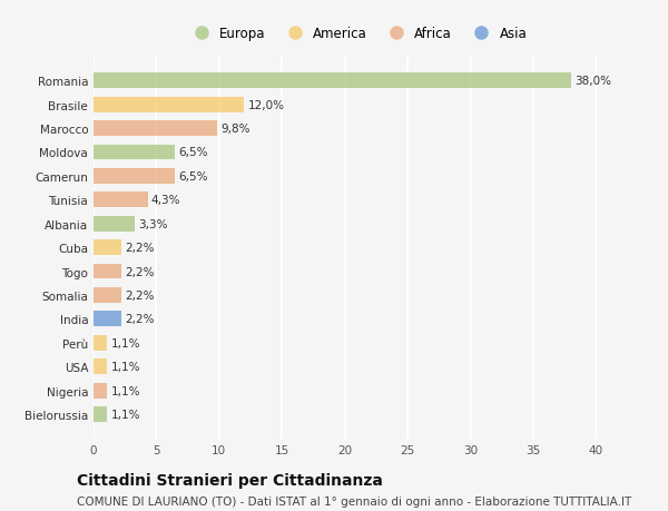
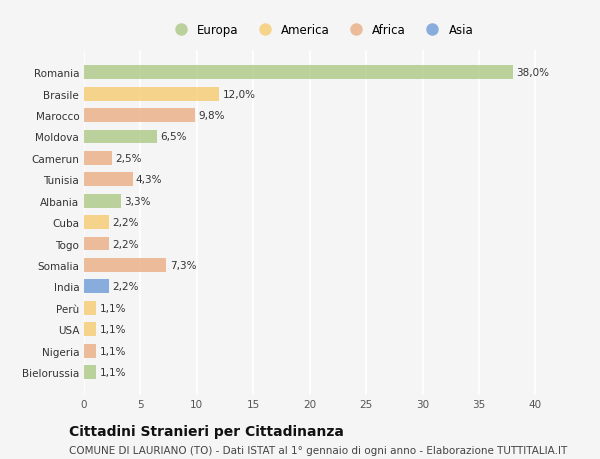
Camerun: 6,5% -> 2,5%
Somalia: 2,2% -> 7,3%
